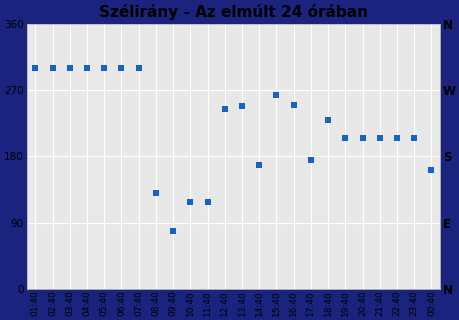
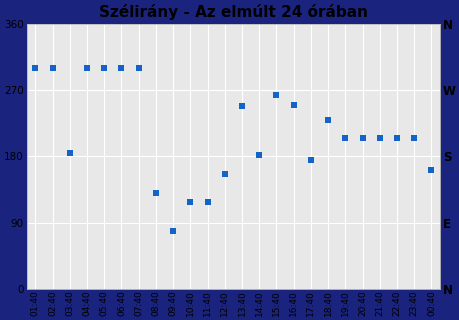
03:40: 300 -> 184
12:40: 245 -> 156
14:40: 168 -> 182
